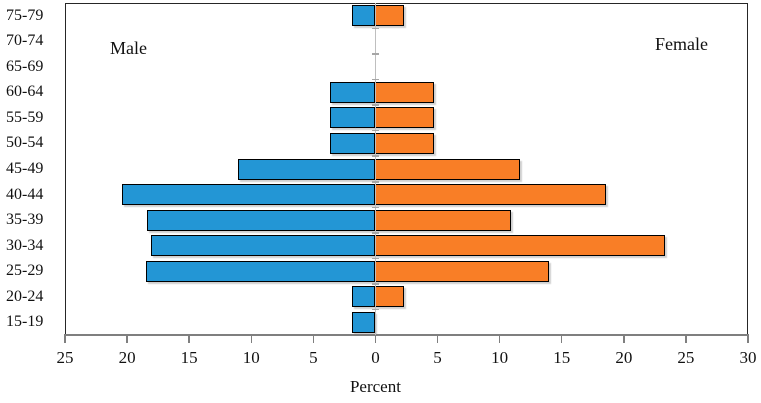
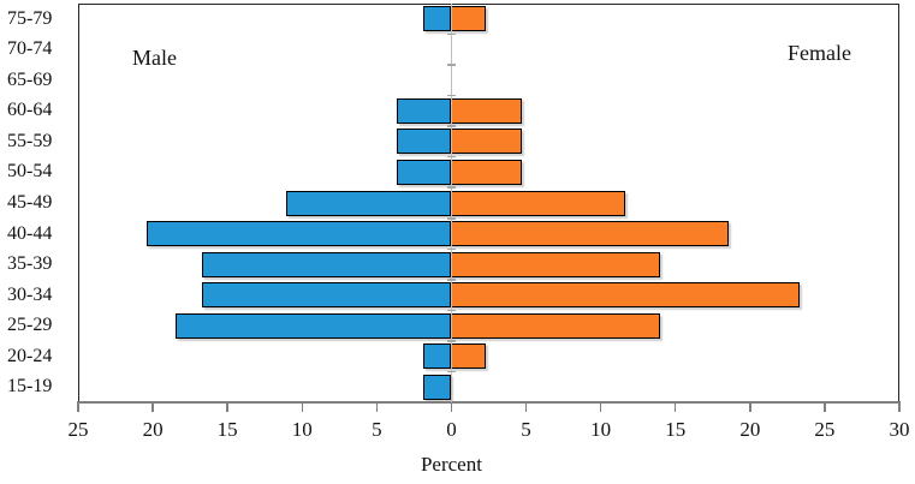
Male/35-39: 18.4 -> 16.7
Female/35-39: 10.9 -> 14.0
Male/30-34: 18.1 -> 16.7
